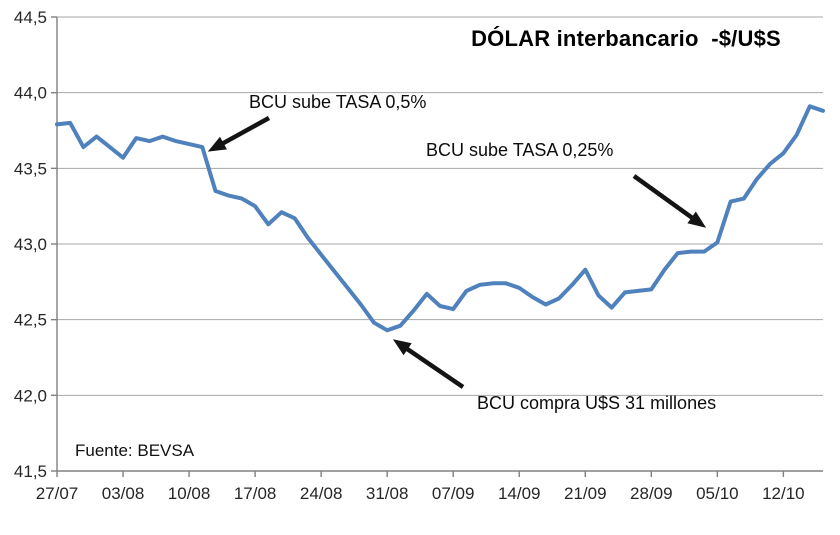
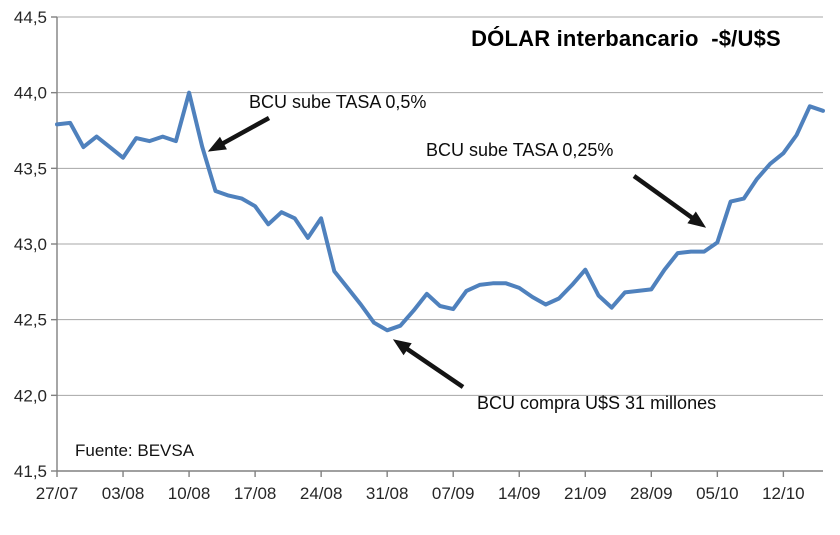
10/08: 43,66 -> 44,00
24/08: 42,93 -> 43,17
